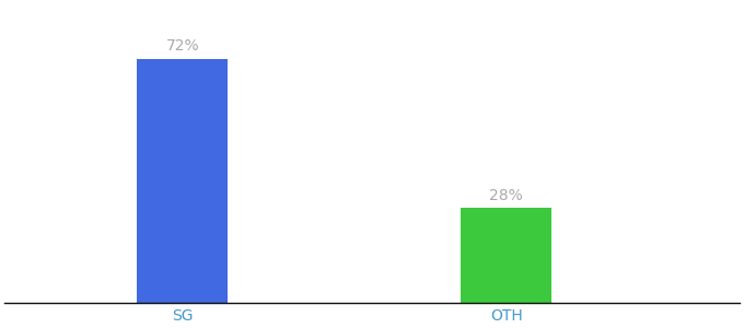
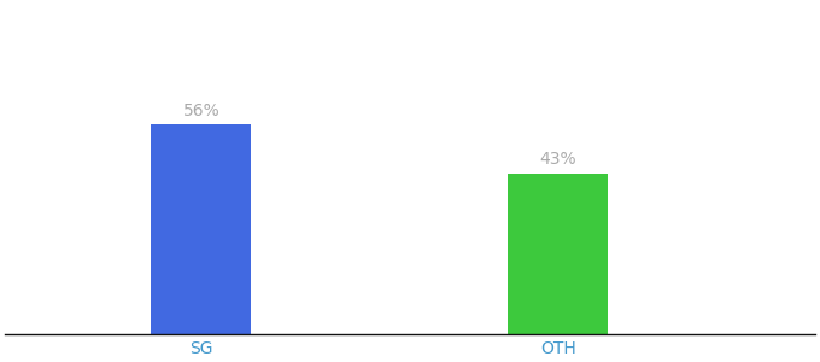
SG: 72% -> 56%
OTH: 28% -> 43%
